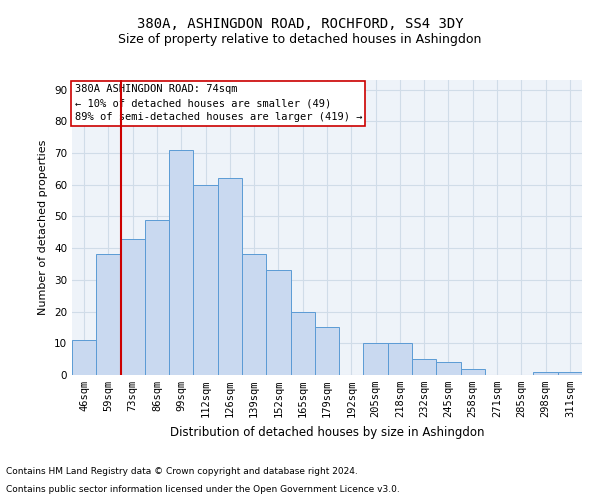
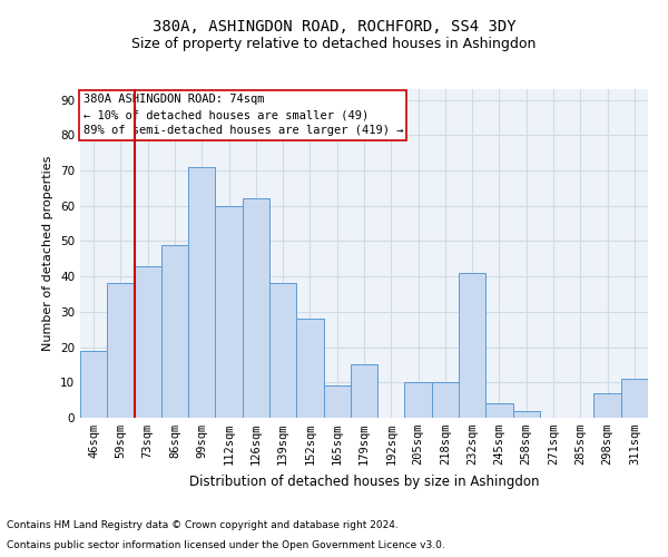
46sqm: 11 -> 19
152sqm: 33 -> 28
165sqm: 20 -> 9
232sqm: 5 -> 41
298sqm: 1 -> 7
311sqm: 1 -> 11
